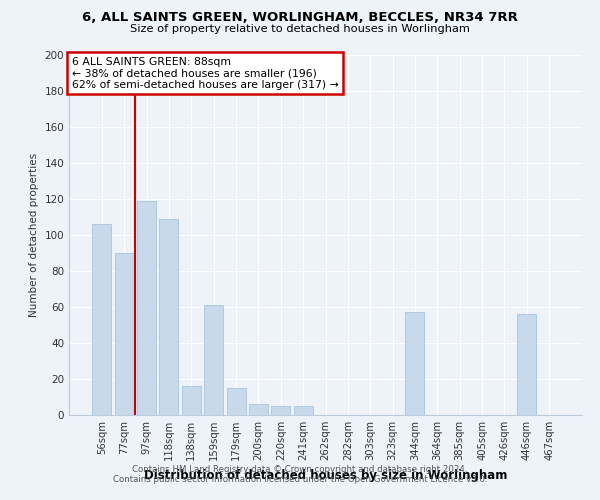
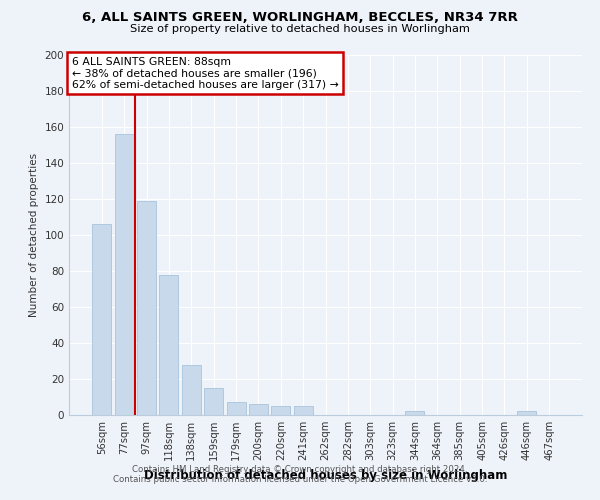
77sqm: 90 -> 156
118sqm: 109 -> 78
138sqm: 16 -> 28
159sqm: 61 -> 15
179sqm: 15 -> 7
344sqm: 57 -> 2
446sqm: 56 -> 2
